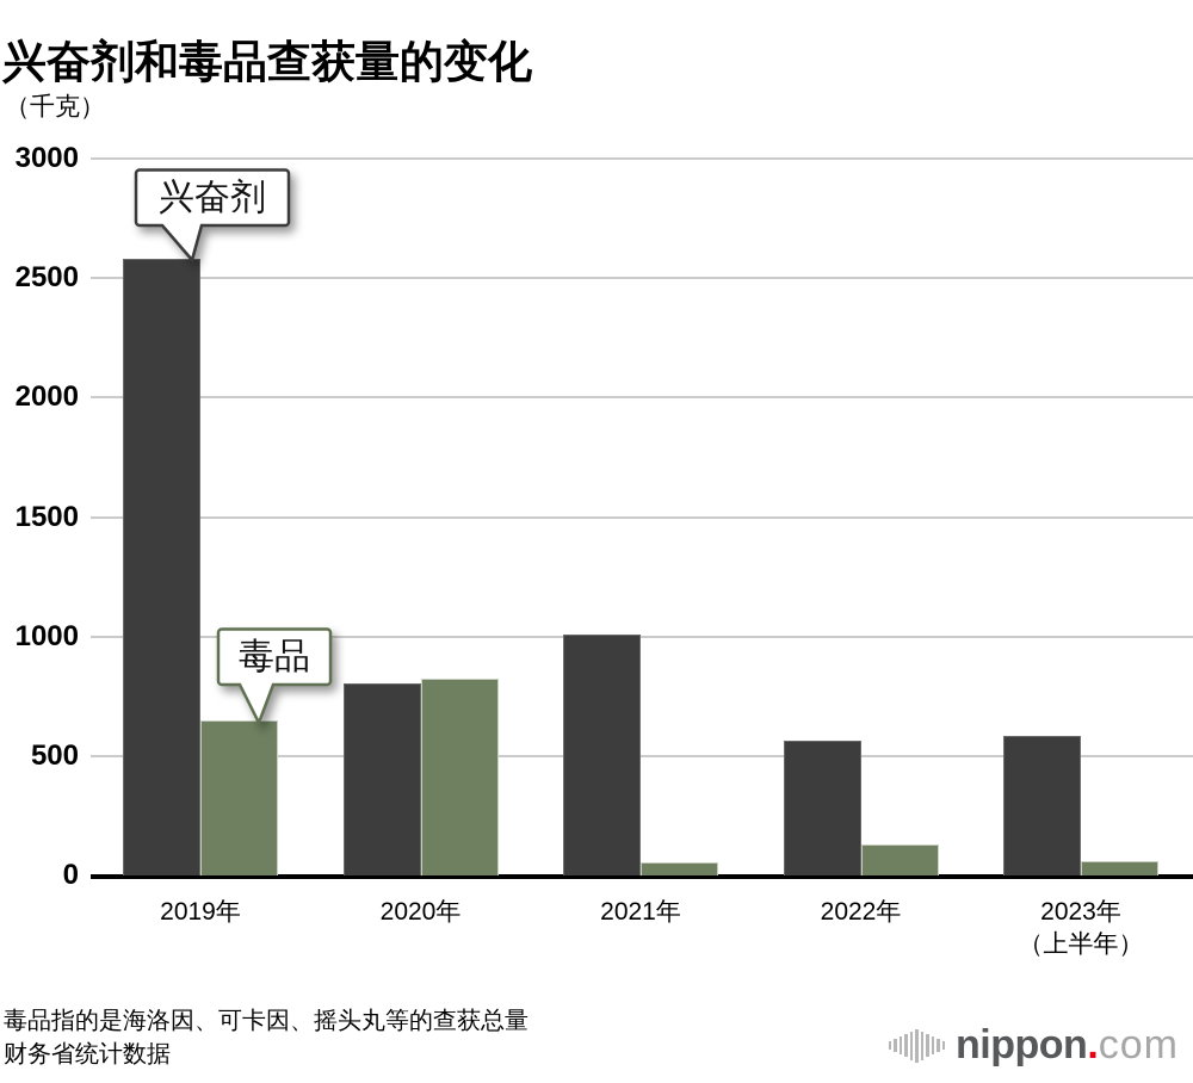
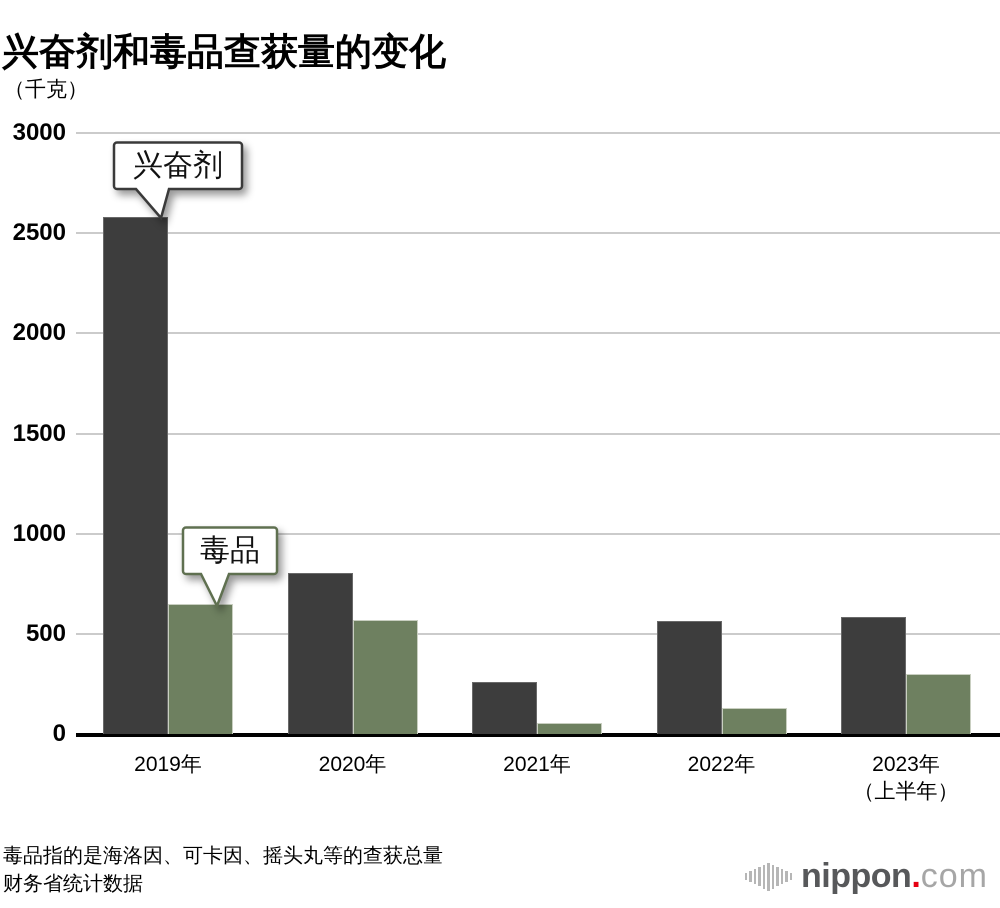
毒品/2020年: 820 -> 570
兴奋剂/2021年: 1010 -> 260
毒品/2023年 （上半年）: 60 -> 300
